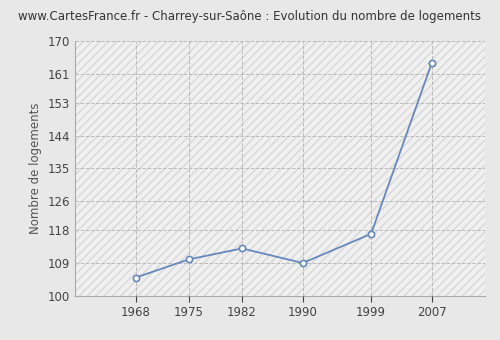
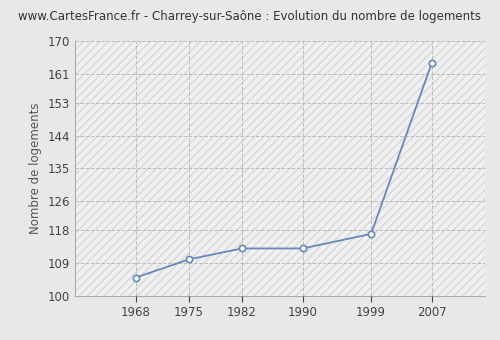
1990: 109 -> 113
